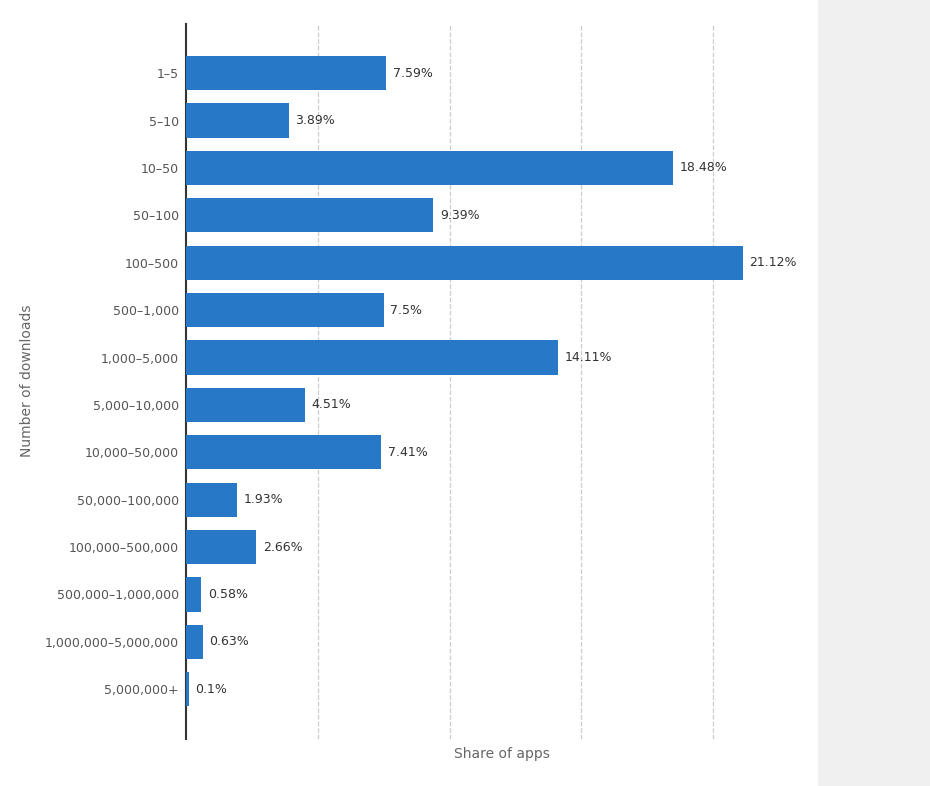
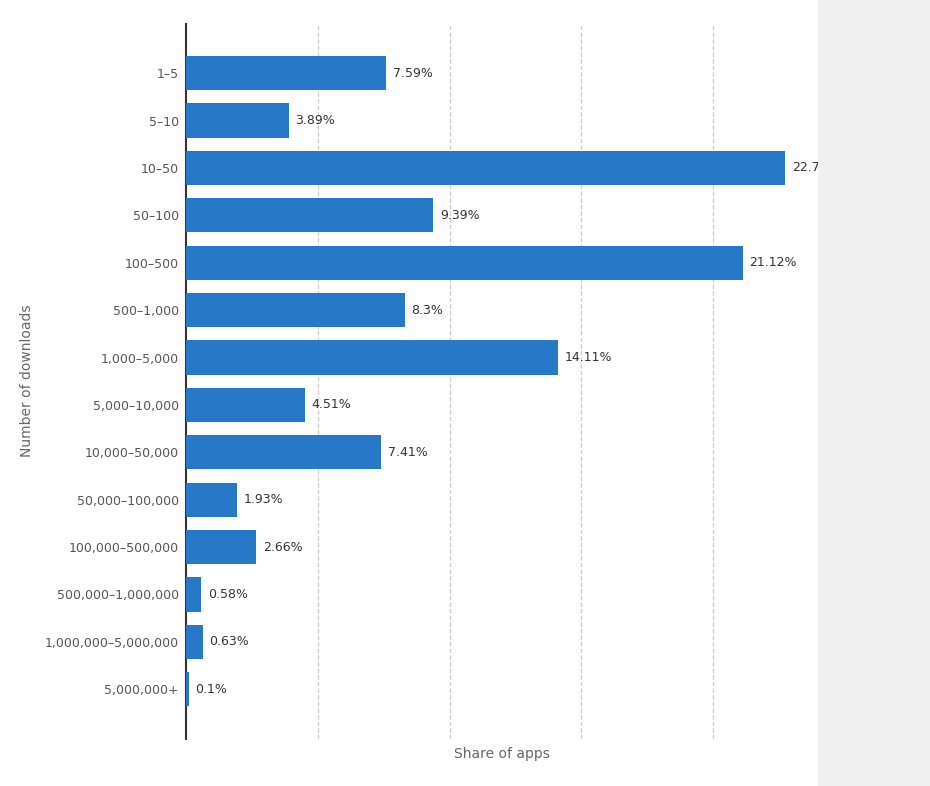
10–50: 18.48% -> 22.75%
500–1,000: 7.5% -> 8.3%
